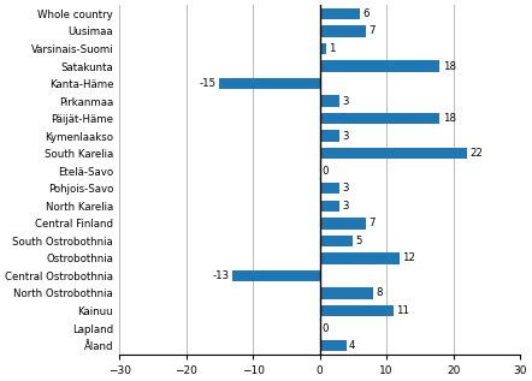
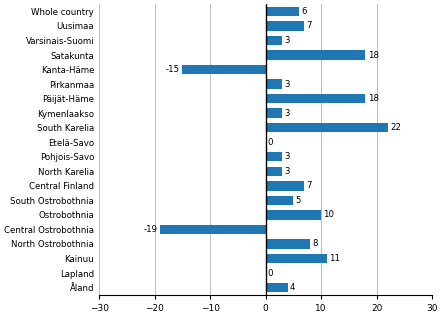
Varsinais-Suomi: 1 -> 3
Ostrobothnia: 12 -> 10
Central Ostrobothnia: -13 -> -19
